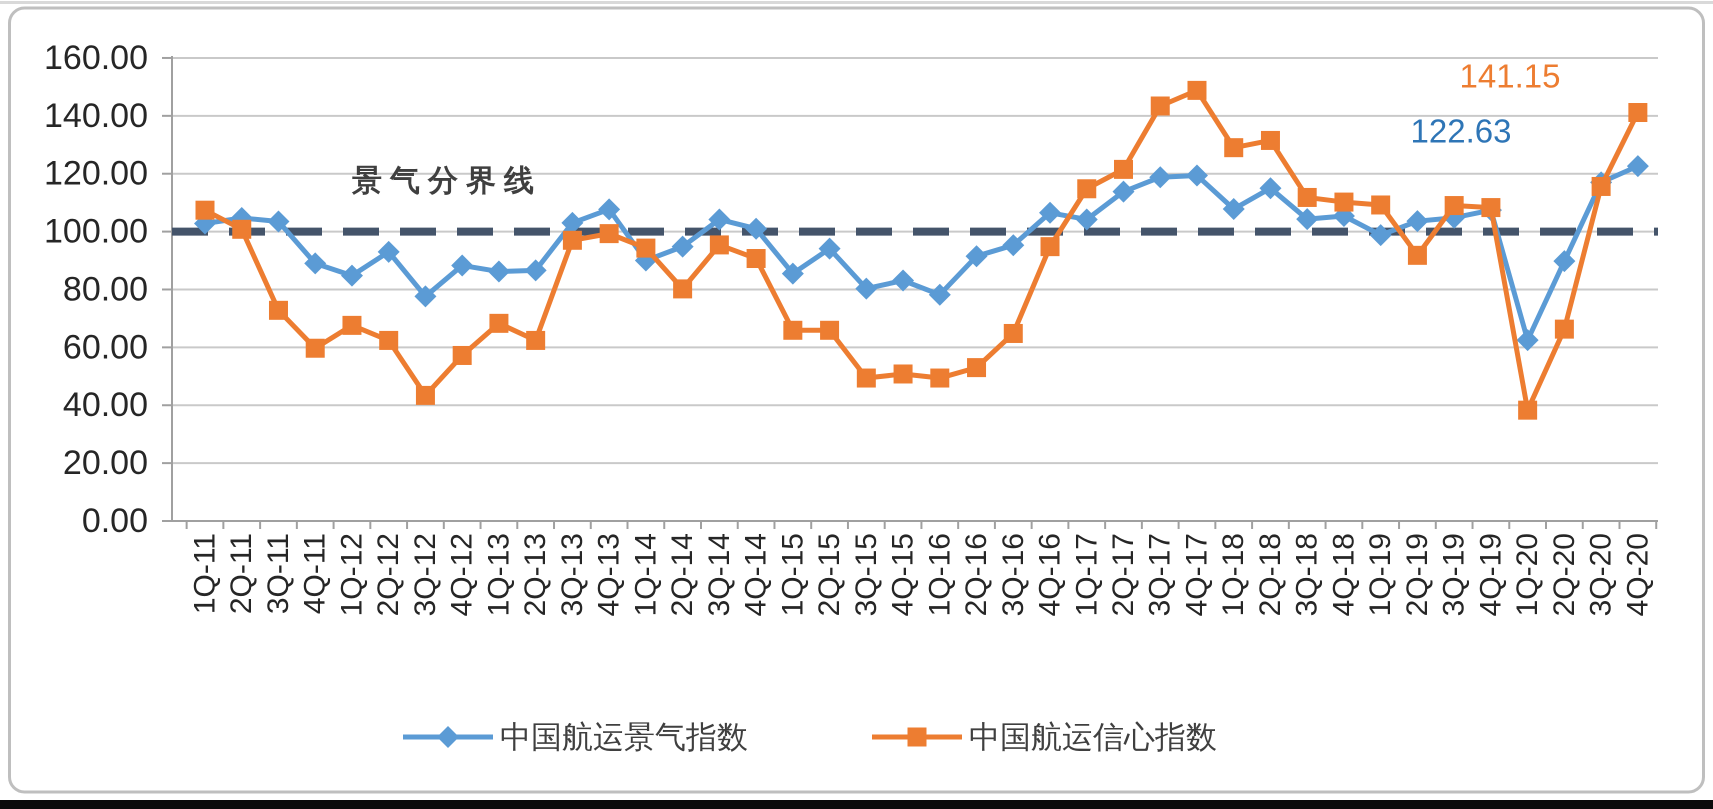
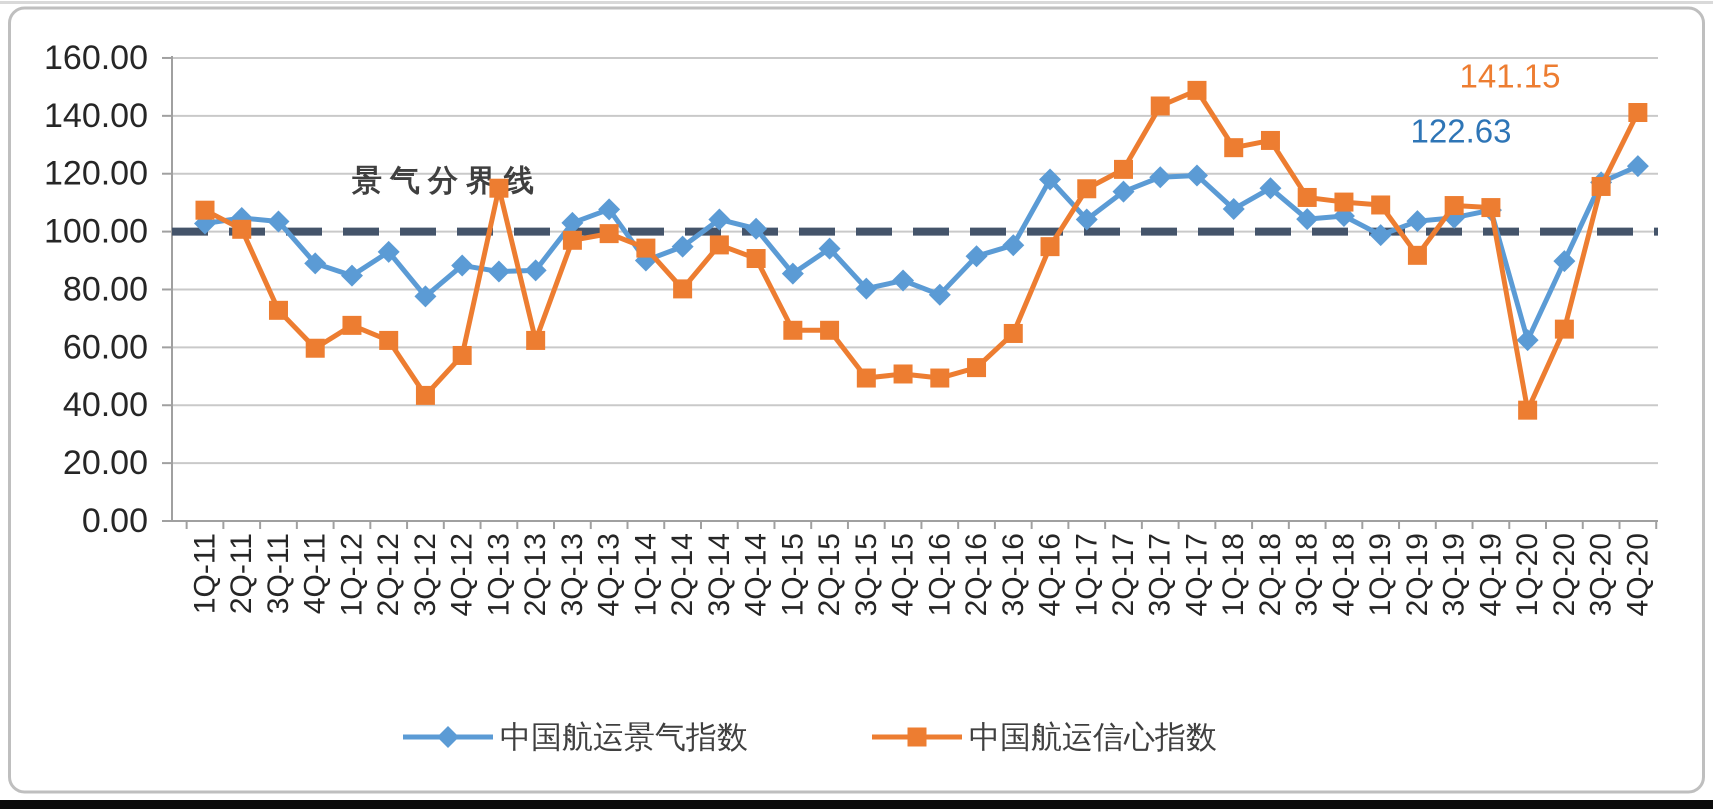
中国航运信心指数/1Q-13: 68 -> 115
中国航运景气指数/4Q-16: 106 -> 118
